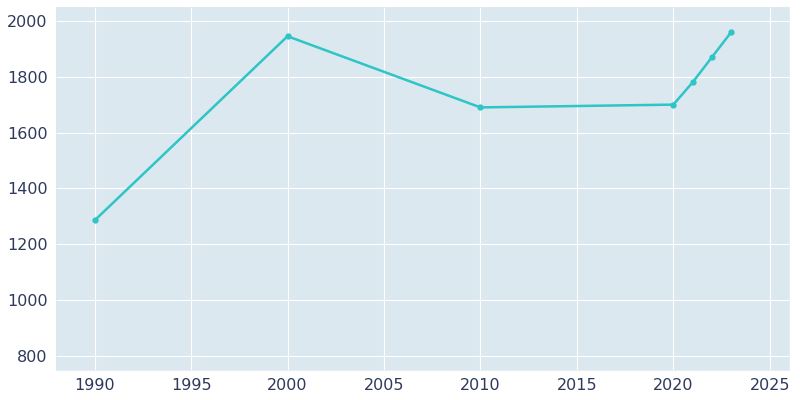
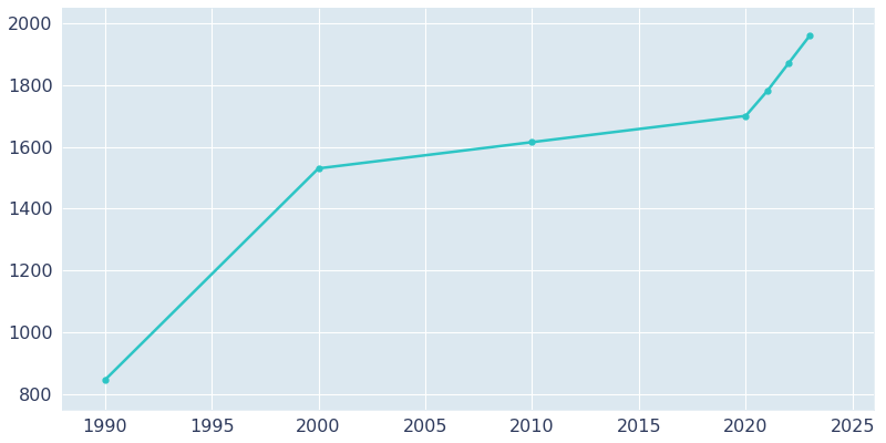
1990: 1285 -> 845
2000: 1945 -> 1530
2010: 1690 -> 1615
